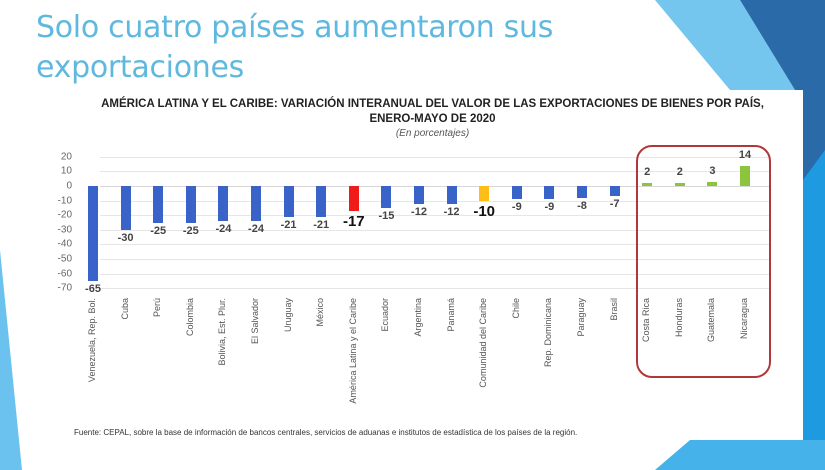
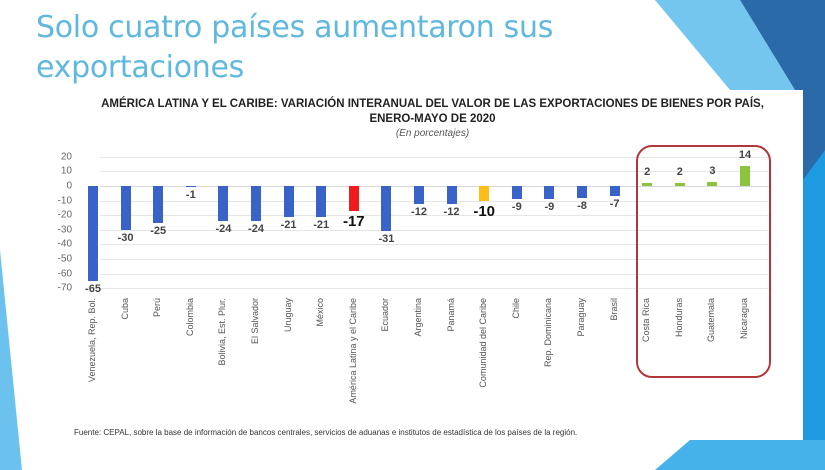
Colombia: -25 -> -1
Ecuador: -15 -> -31
